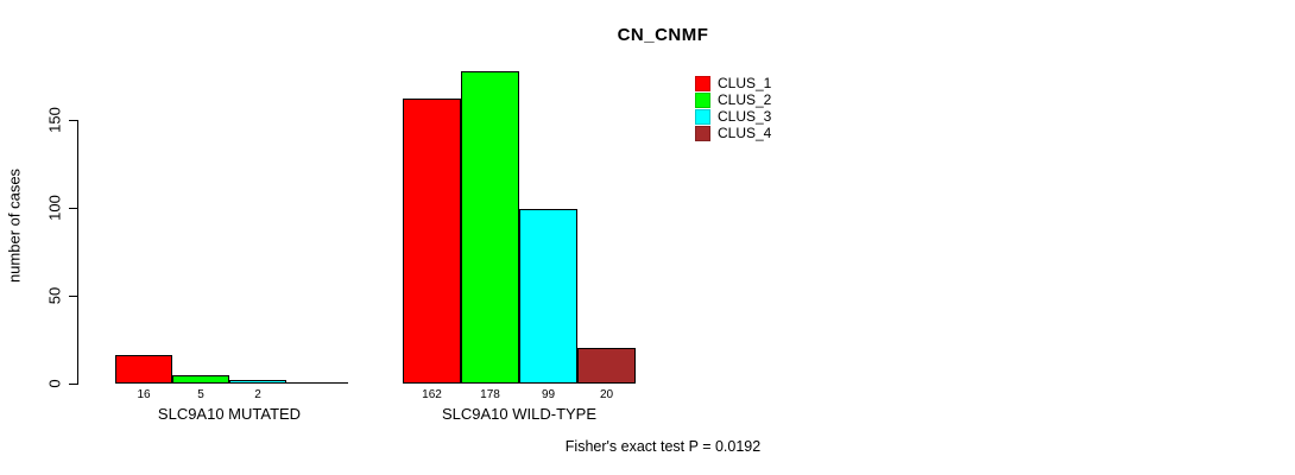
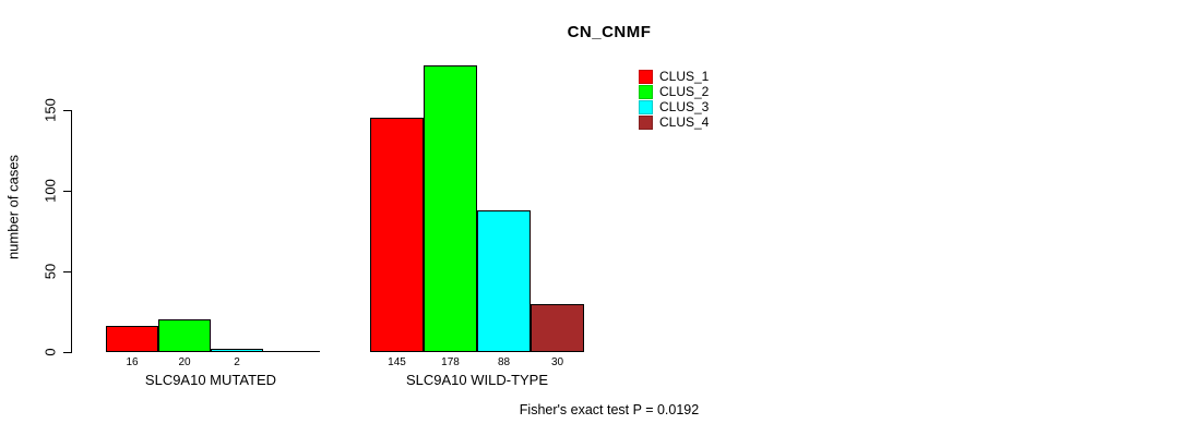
CLUS_2/SLC9A10 MUTATED: 5 -> 20
CLUS_1/SLC9A10 WILD-TYPE: 162 -> 145
CLUS_3/SLC9A10 WILD-TYPE: 99 -> 88
CLUS_4/SLC9A10 WILD-TYPE: 20 -> 30
